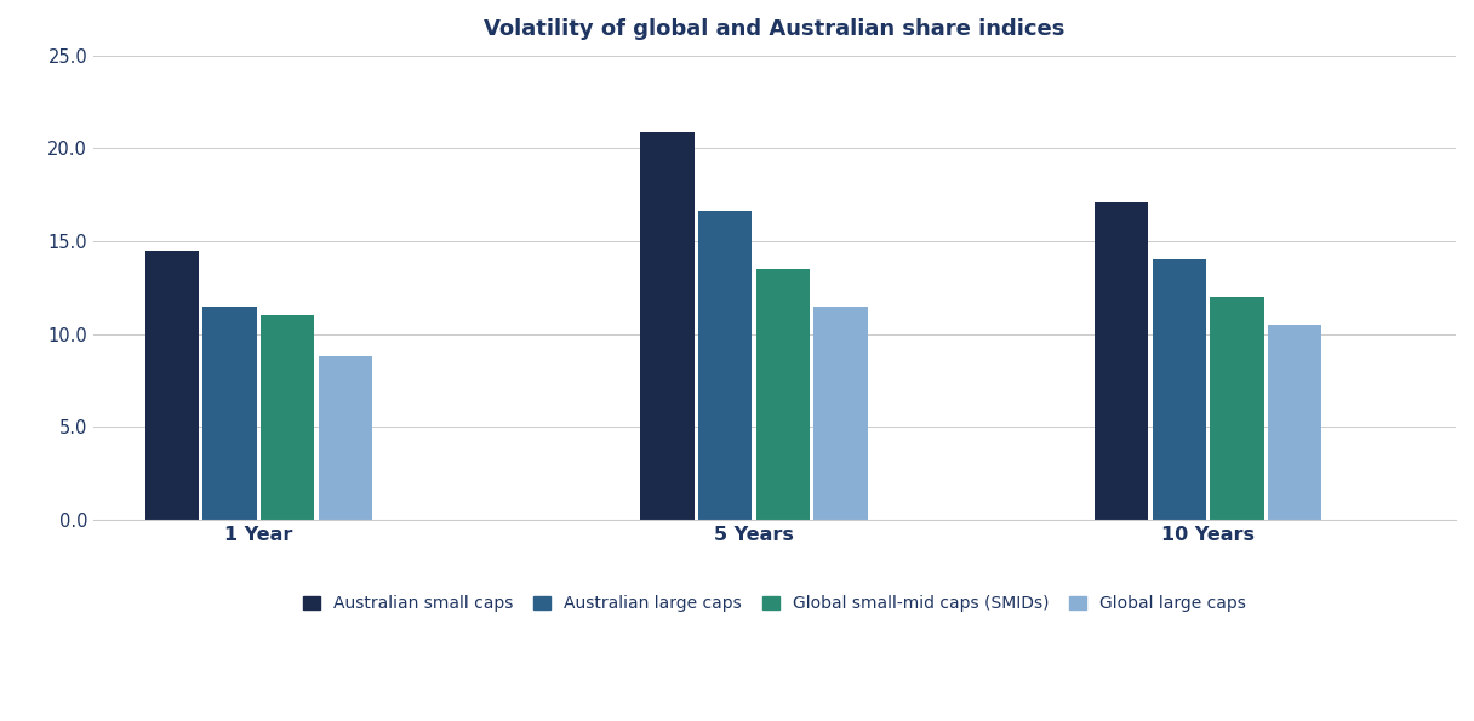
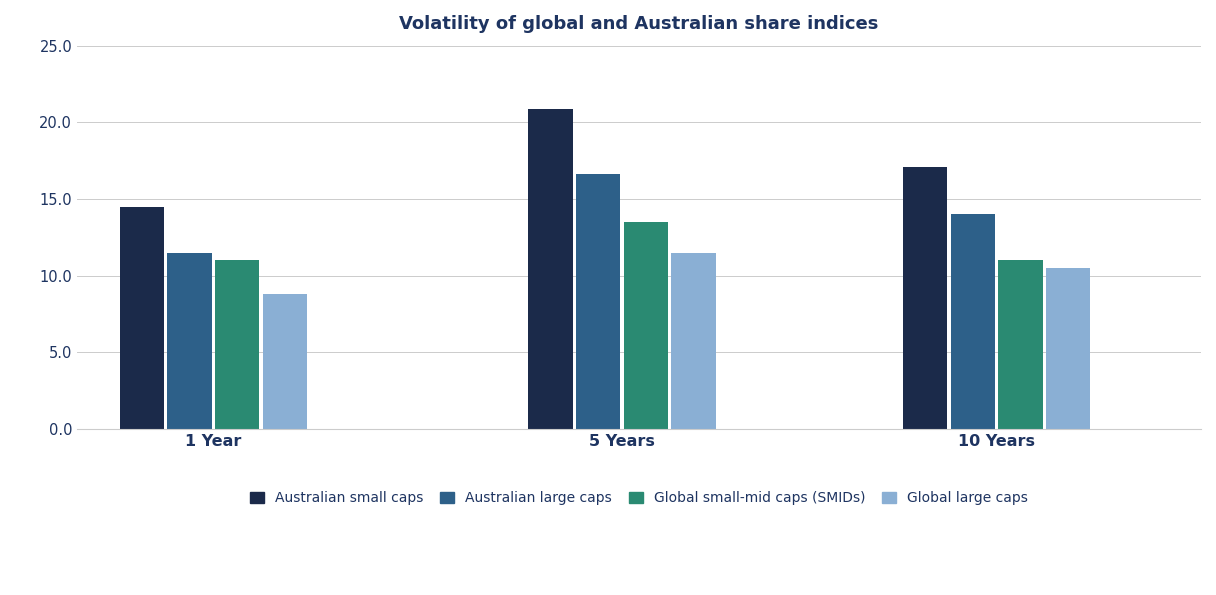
Global small-mid caps (SMIDs)/10 Years: 12.0 -> 11.0
